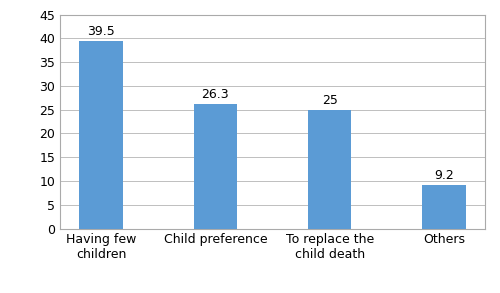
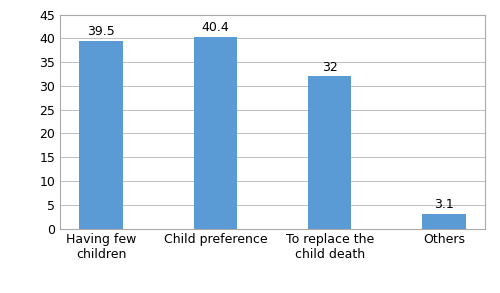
Child preference: 26.3 -> 40.4
To replace the child death: 25 -> 32
Others: 9.2 -> 3.1
